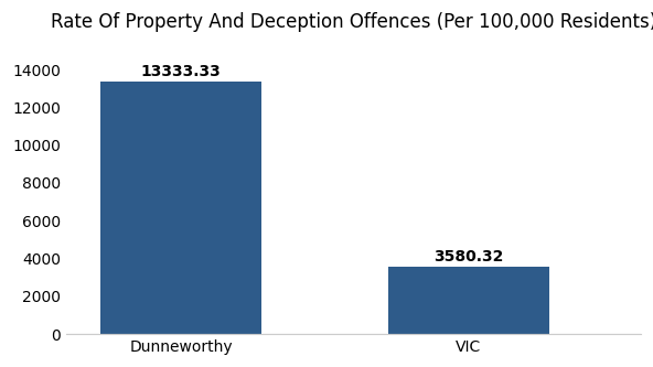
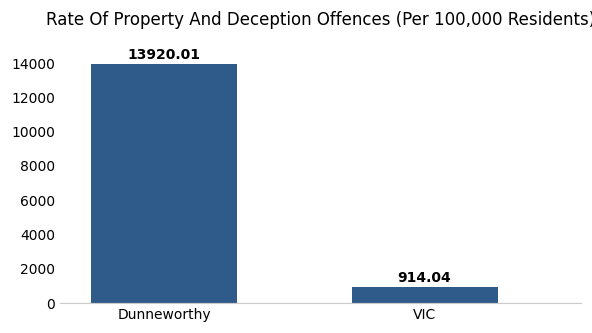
Dunneworthy: 13333.33 -> 13920.01
VIC: 3580.32 -> 914.04
